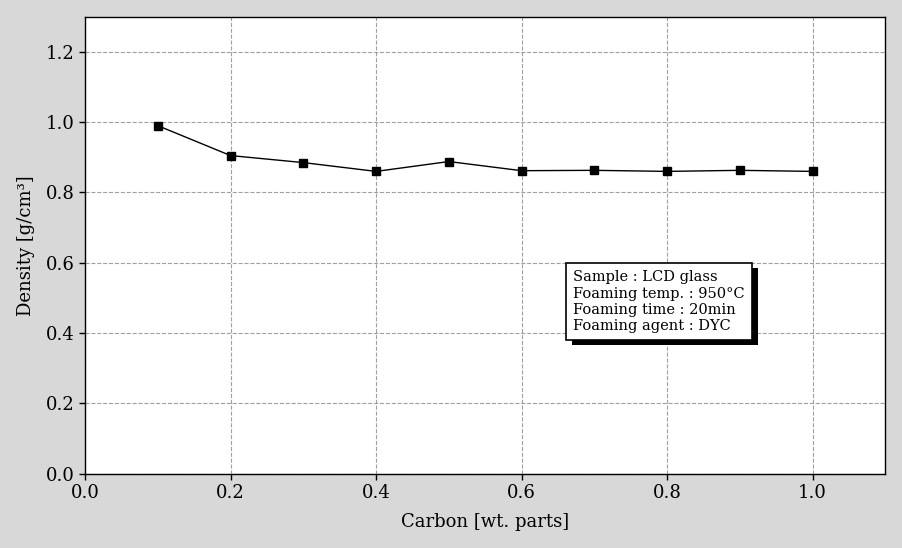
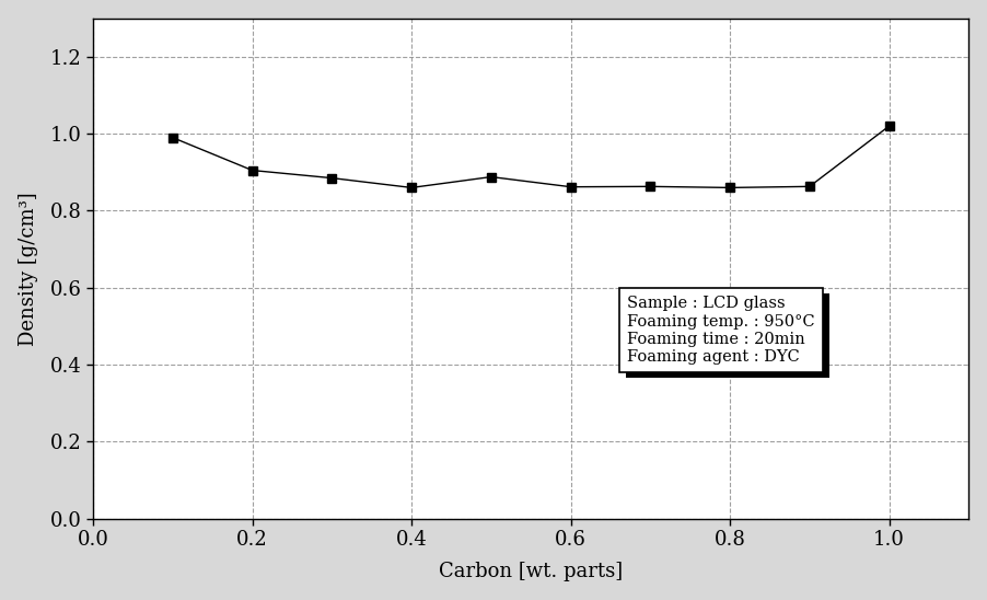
1.0: 0.860 -> 1.020
